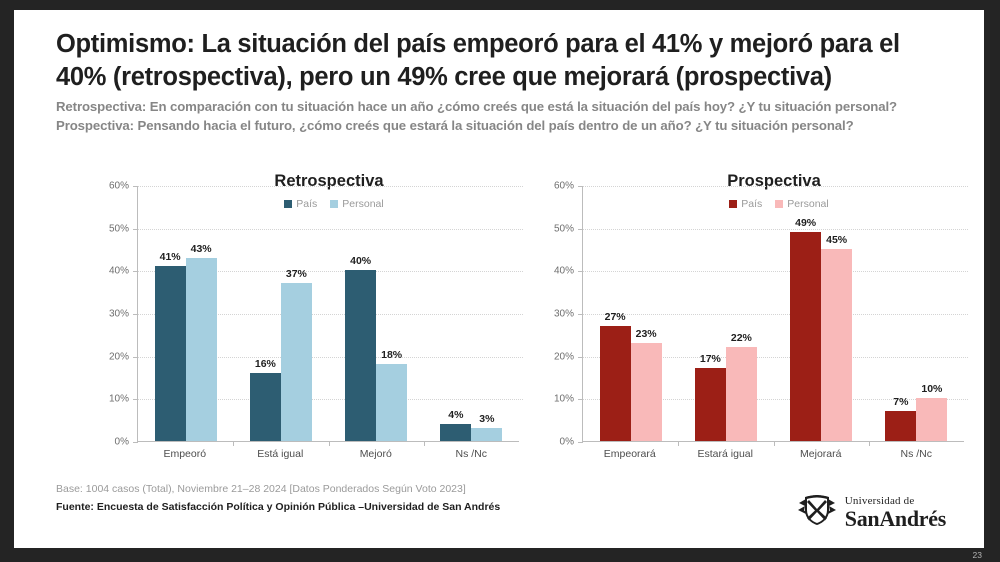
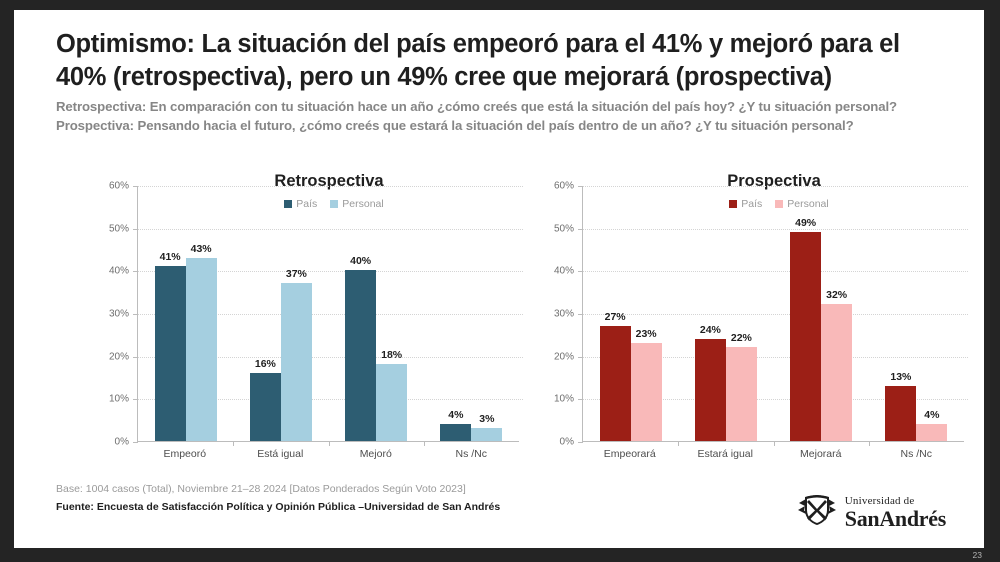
Prospectiva/País/Estará igual: 17% -> 24%
Prospectiva/Personal/Mejorará: 45% -> 32%
Prospectiva/País/Ns /Nc: 7% -> 13%
Prospectiva/Personal/Ns /Nc: 10% -> 4%
